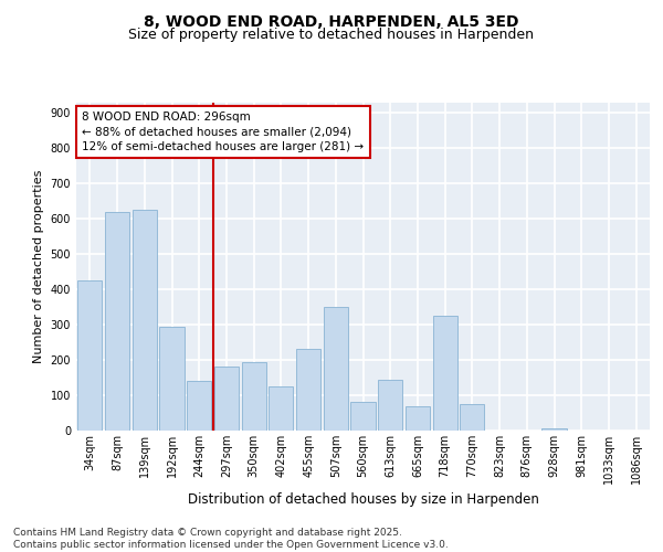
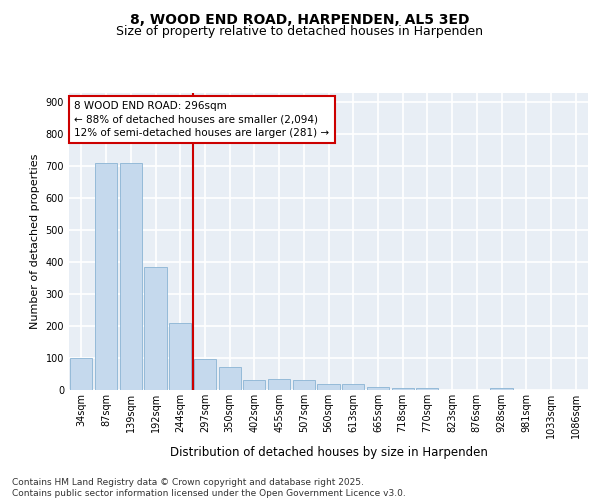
34sqm: 425 -> 100
87sqm: 620 -> 710
139sqm: 625 -> 710
192sqm: 295 -> 383
244sqm: 140 -> 210
297sqm: 180 -> 98
350sqm: 195 -> 73
402sqm: 125 -> 32
455sqm: 230 -> 33
507sqm: 350 -> 30
560sqm: 80 -> 20
613sqm: 145 -> 20
665sqm: 70 -> 9
718sqm: 325 -> 6
770sqm: 75 -> 7
